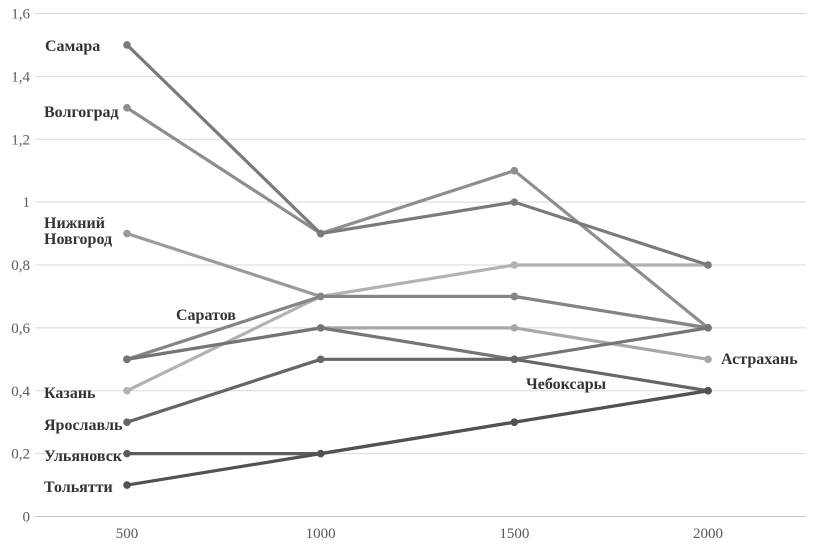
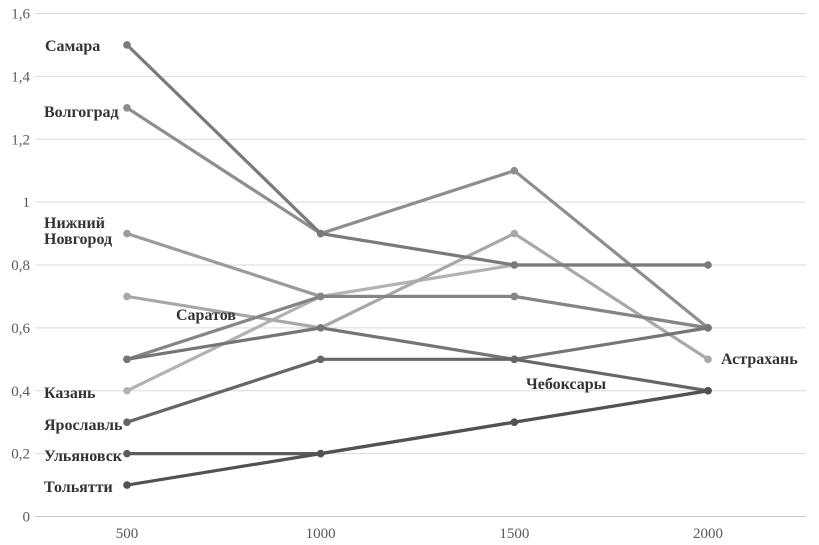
Астрахань/500: 0,5 -> 0,7
Астрахань/1500: 0,6 -> 0,9
Самара/1500: 1,0 -> 0,8
